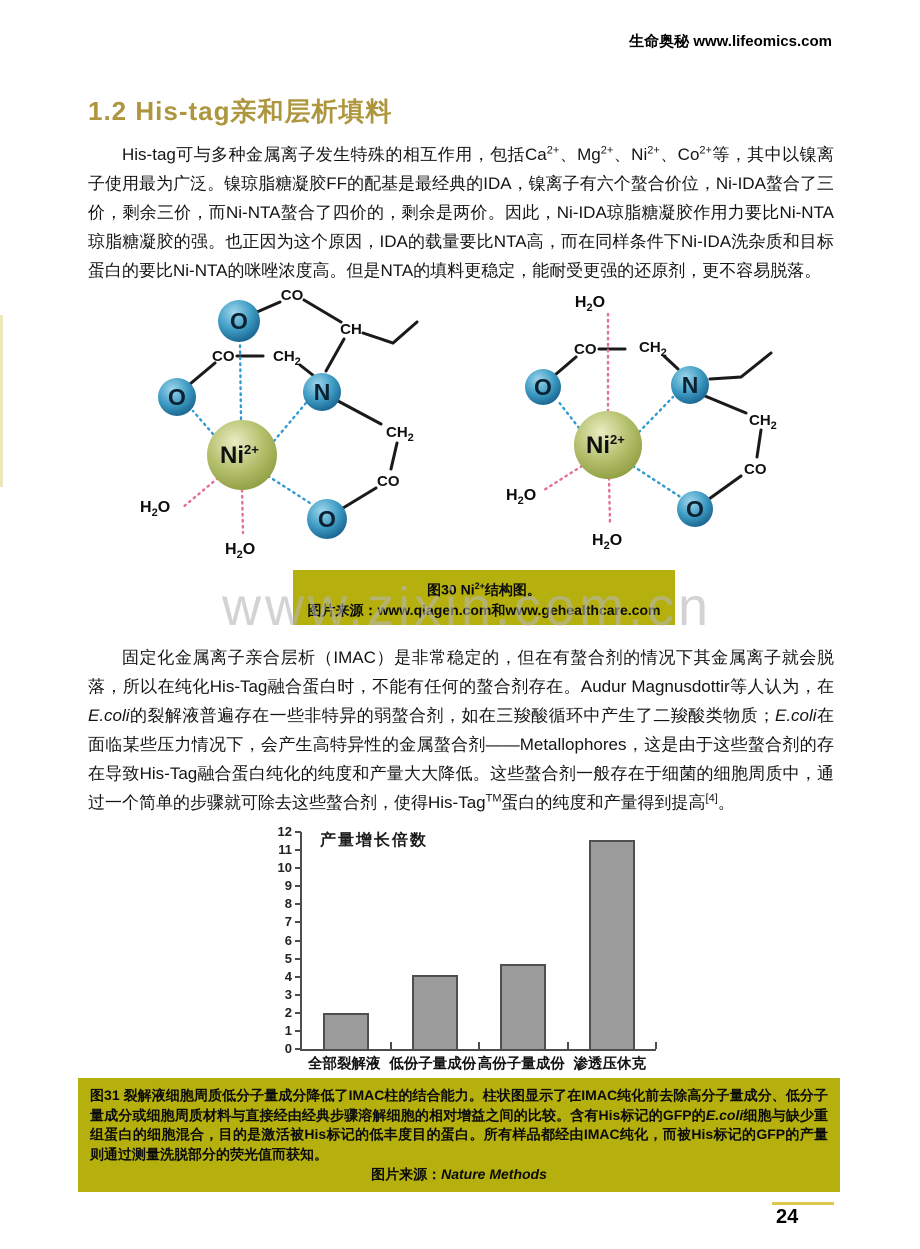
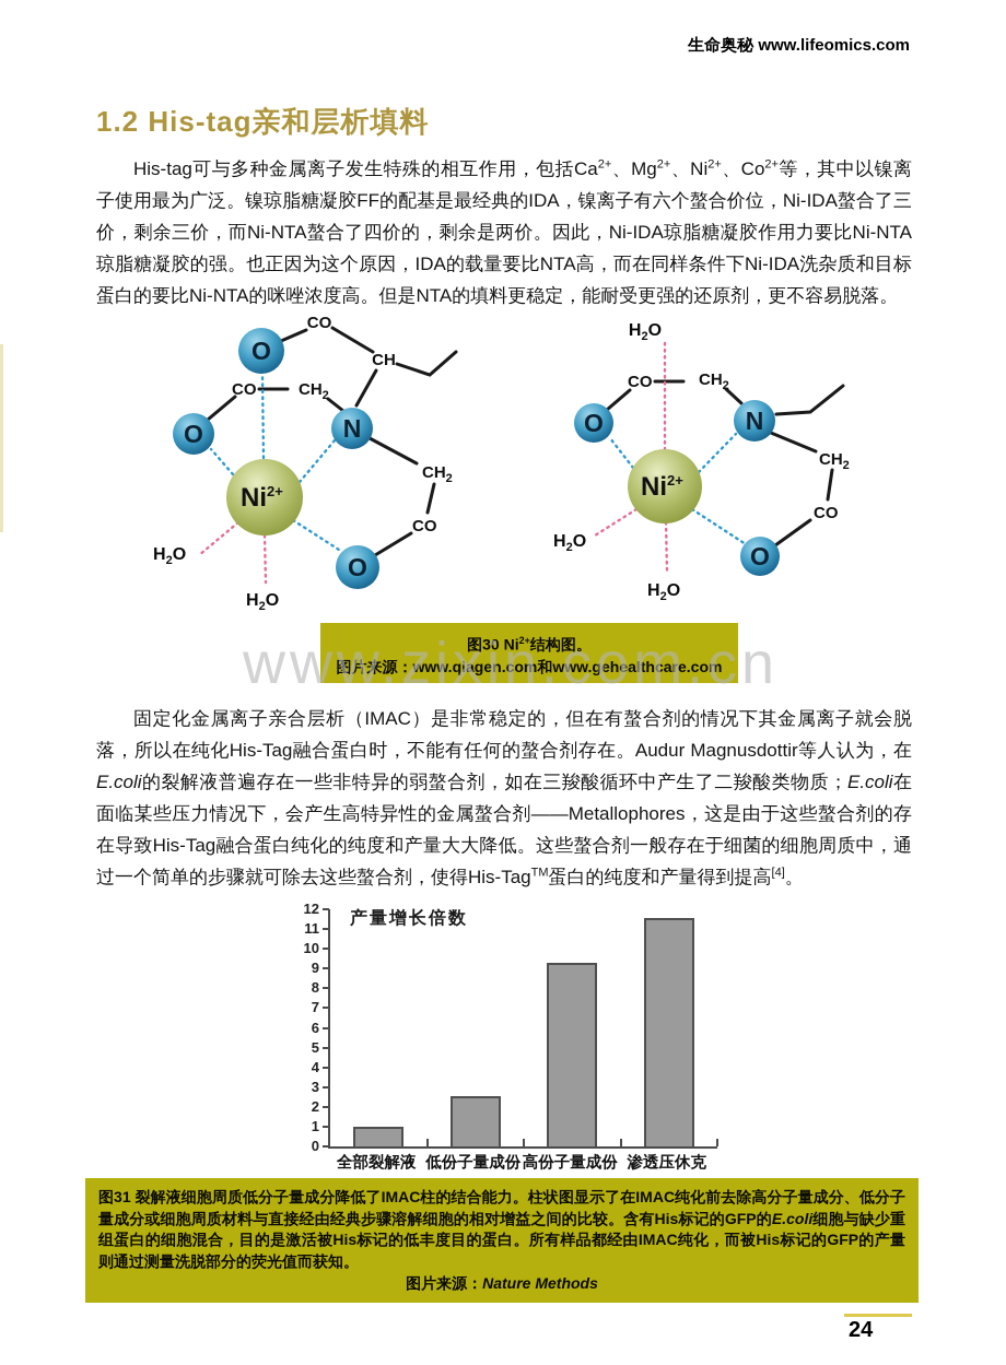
全部裂解液: 2.0 -> 1.0
低份子量成份: 4.1 -> 2.5
高份子量成份: 4.7 -> 9.3
